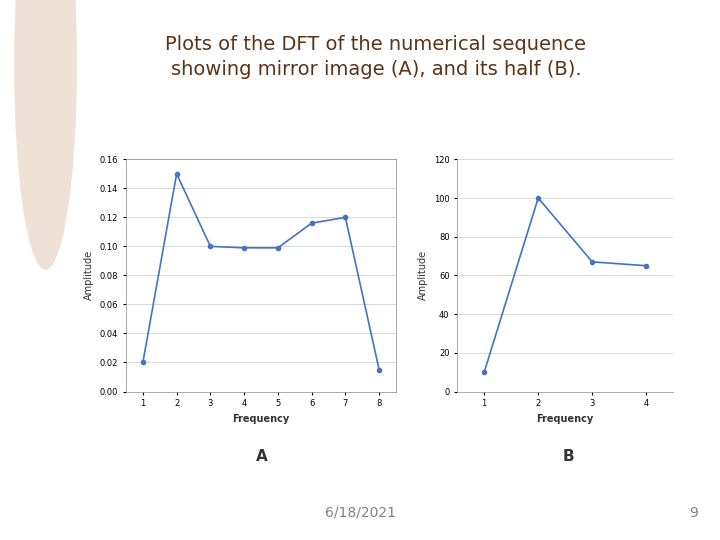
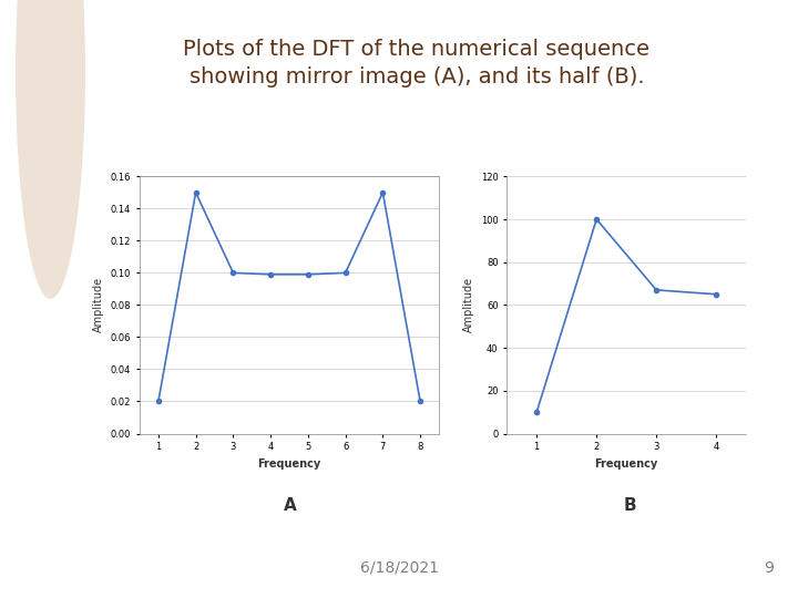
6: 0.116 -> 0.100
7: 0.120 -> 0.150
8: 0.015 -> 0.020
